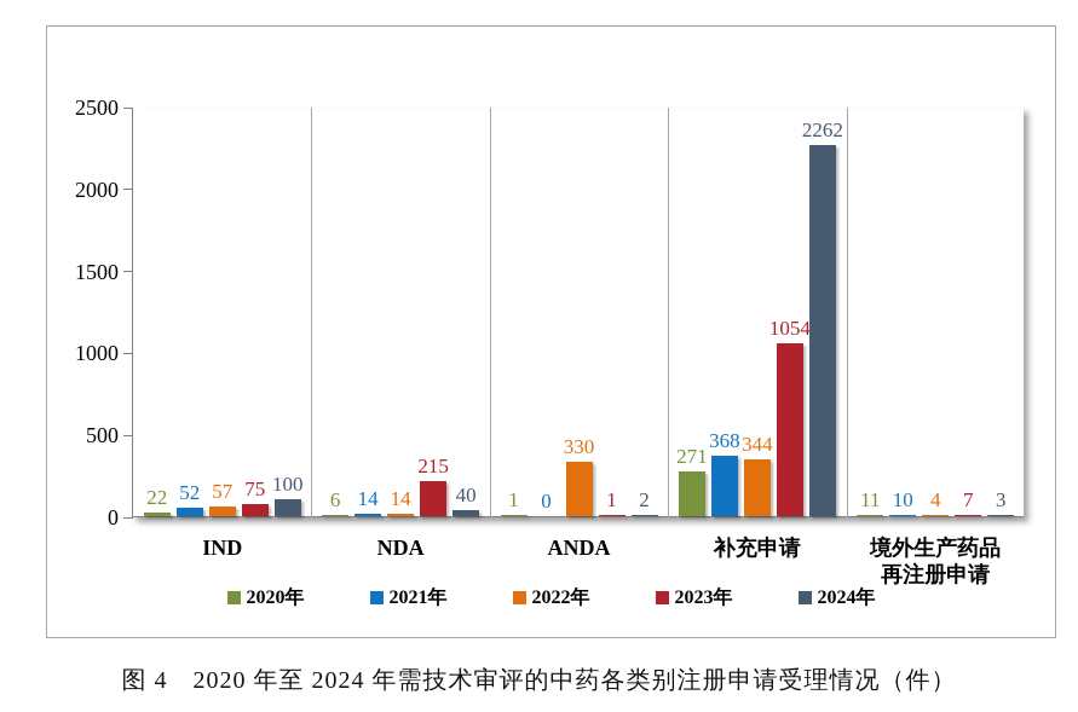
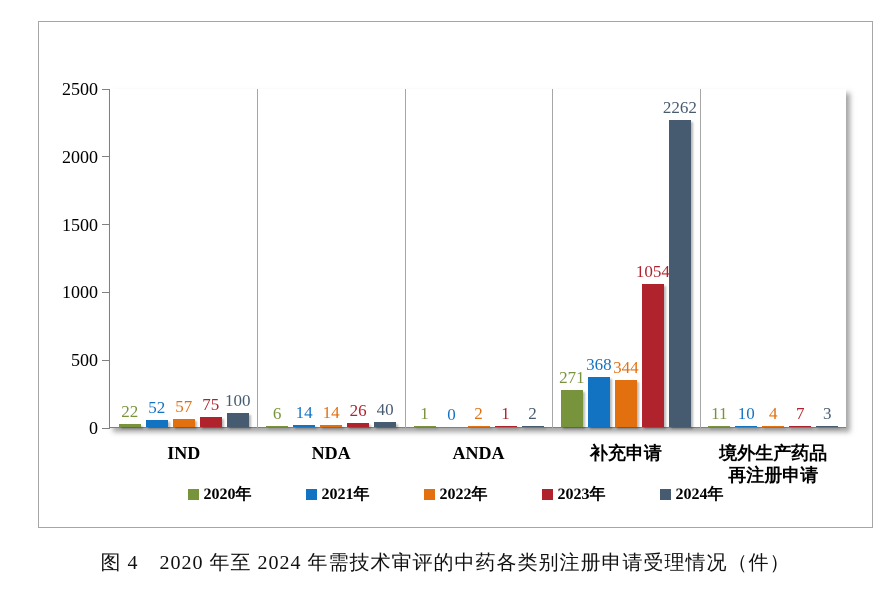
2023年/NDA: 215 -> 26
2022年/ANDA: 330 -> 2
